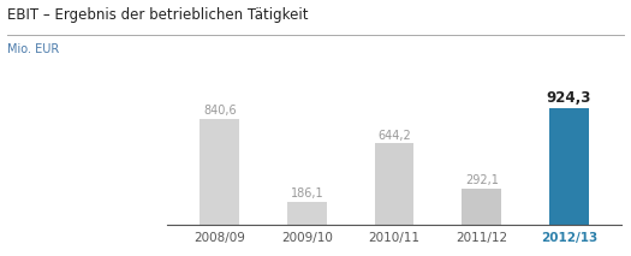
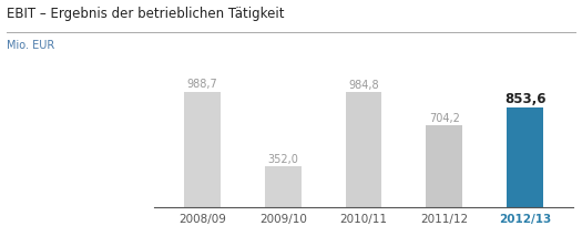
2008/09: 840,6 -> 988,7
2009/10: 186,1 -> 352,0
2010/11: 644,2 -> 984,8
2011/12: 292,1 -> 704,2
2012/13: 924,3 -> 853,6
